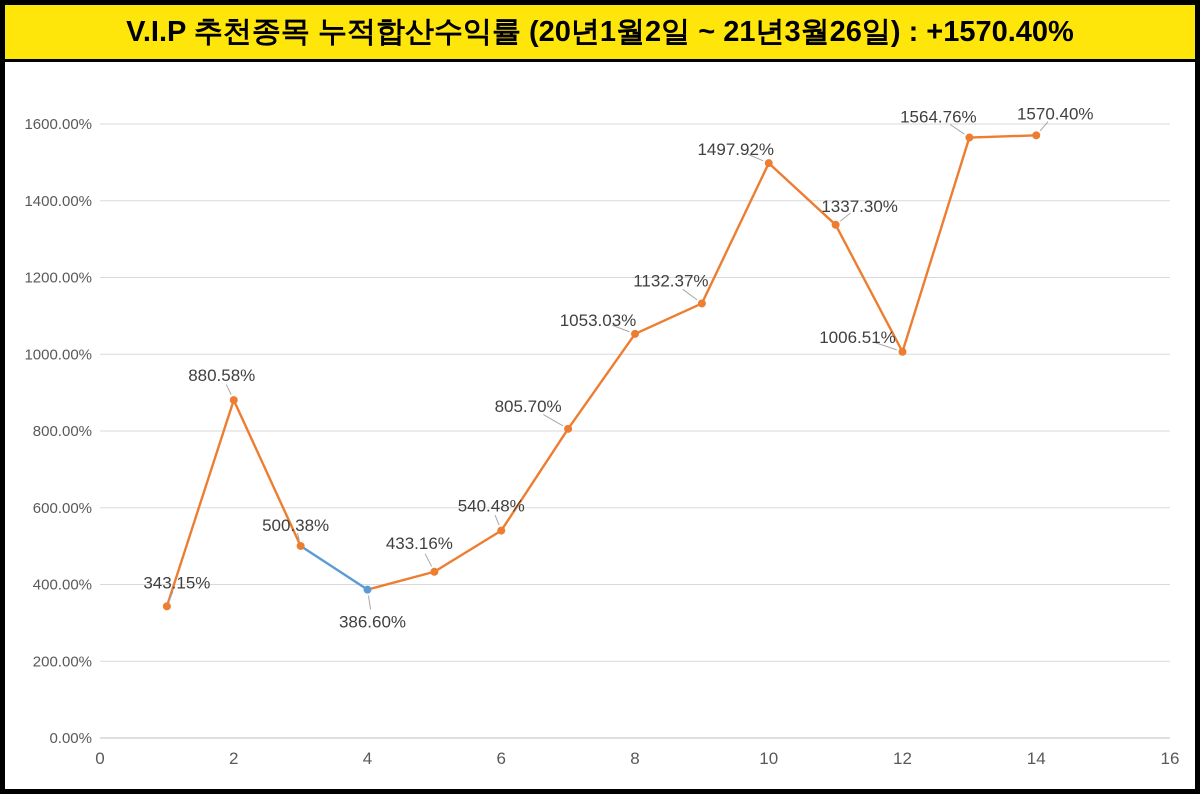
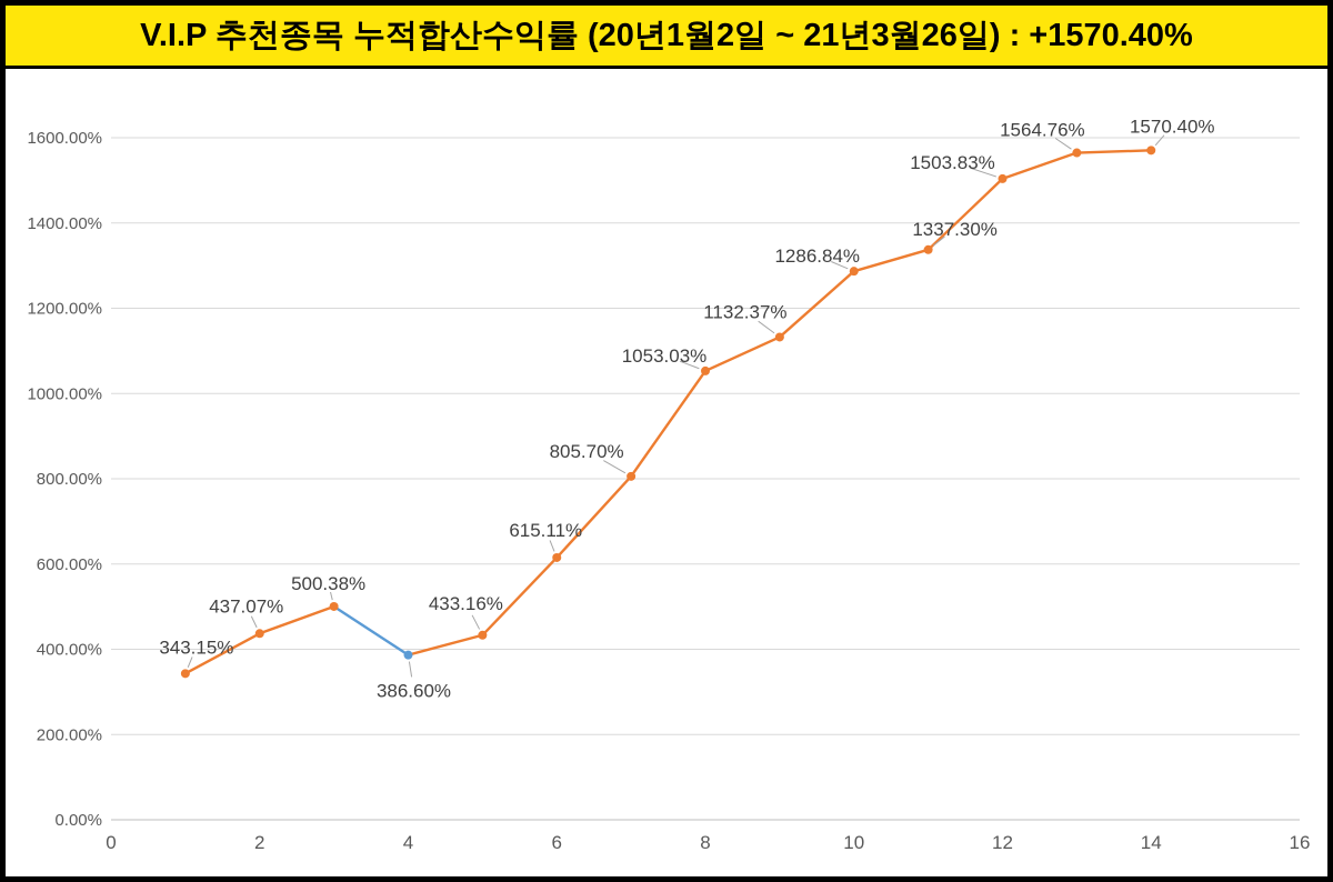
2: 880.58% -> 437.07%
6: 540.48% -> 615.11%
10: 1497.92% -> 1286.84%
12: 1006.51% -> 1503.83%
